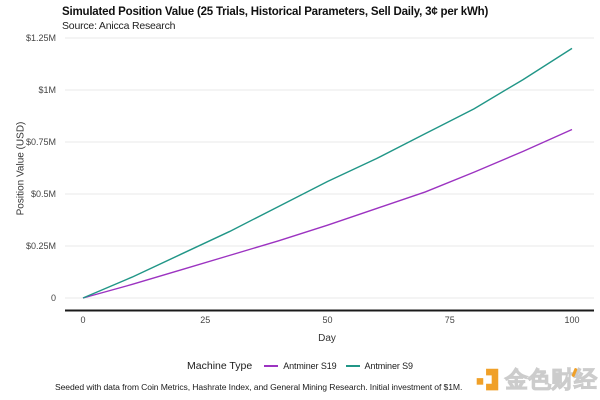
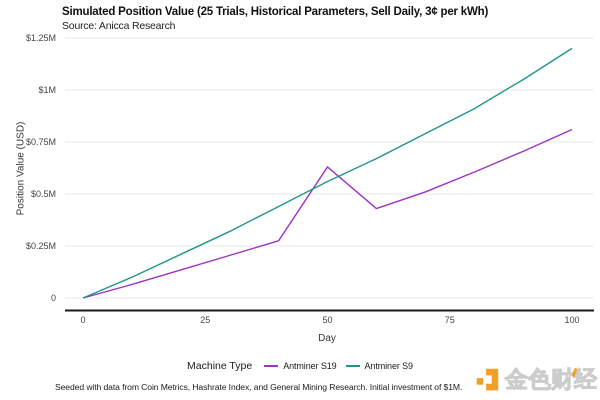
Antminer S19/50: $0.35M -> $0.63M
